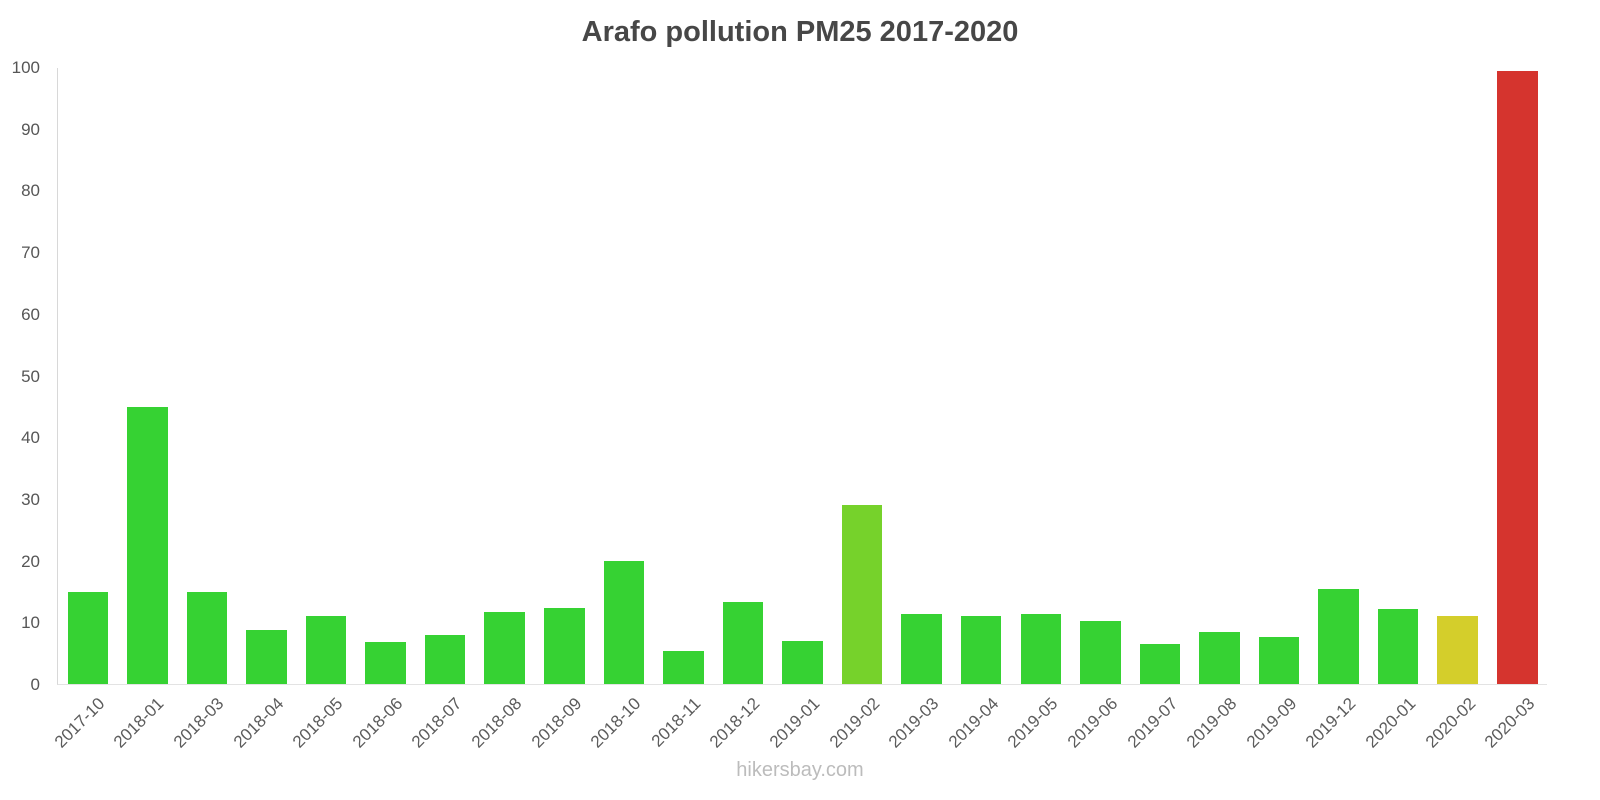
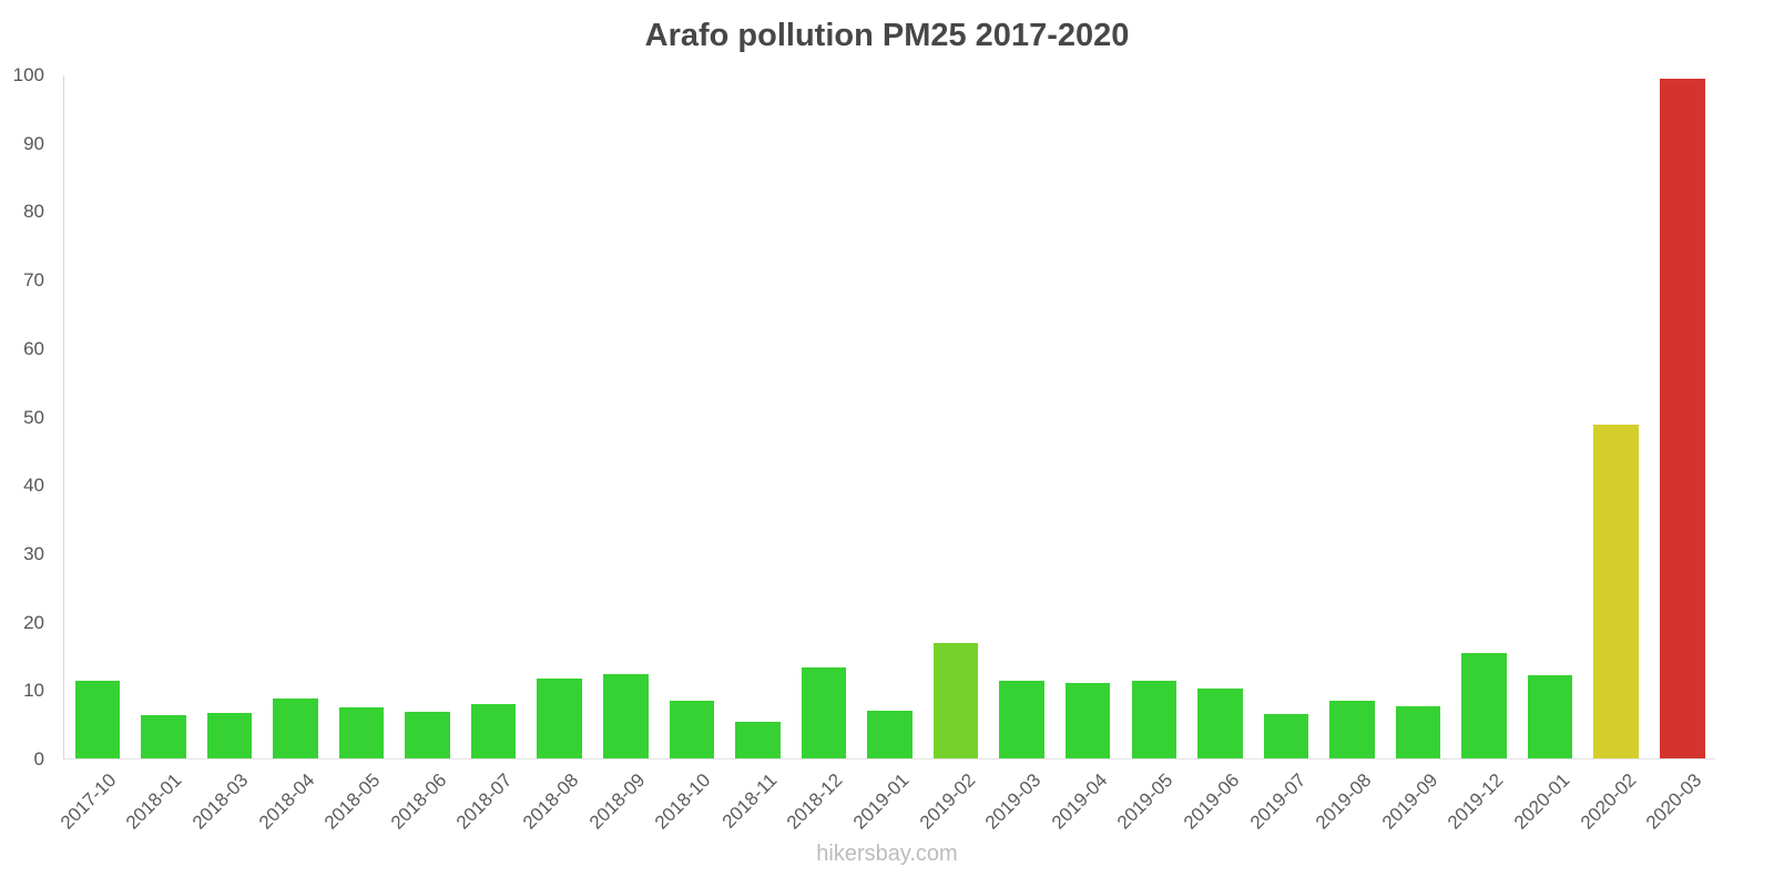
2017-10: 15 -> 11
2018-01: 45 -> 6
2018-03: 15 -> 7
2018-05: 11 -> 8
2018-10: 20 -> 8
2019-02: 29 -> 17
2020-02: 11 -> 49
